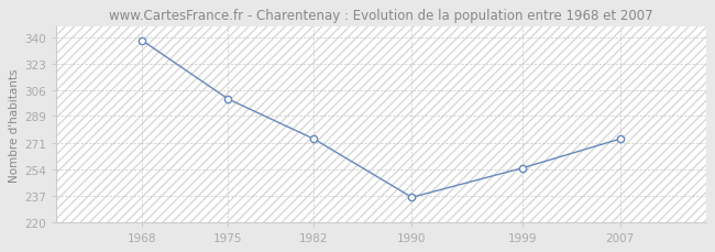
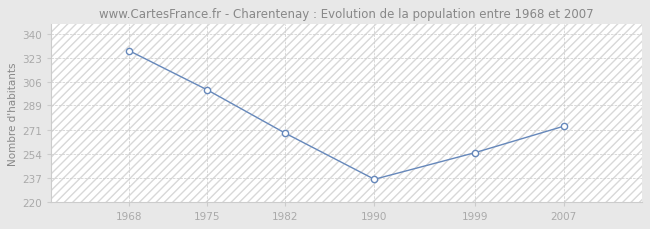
1968: 338 -> 328
1982: 274 -> 269
